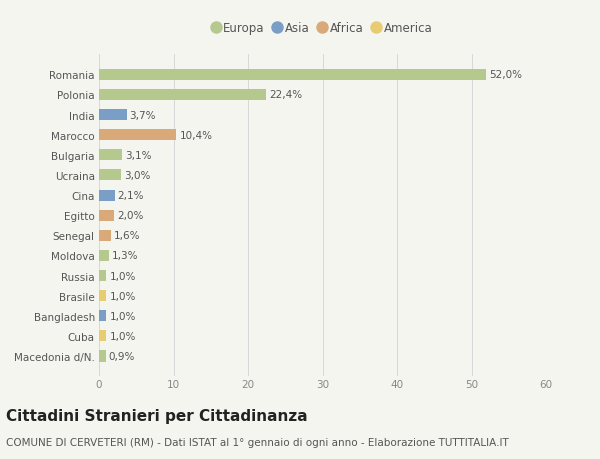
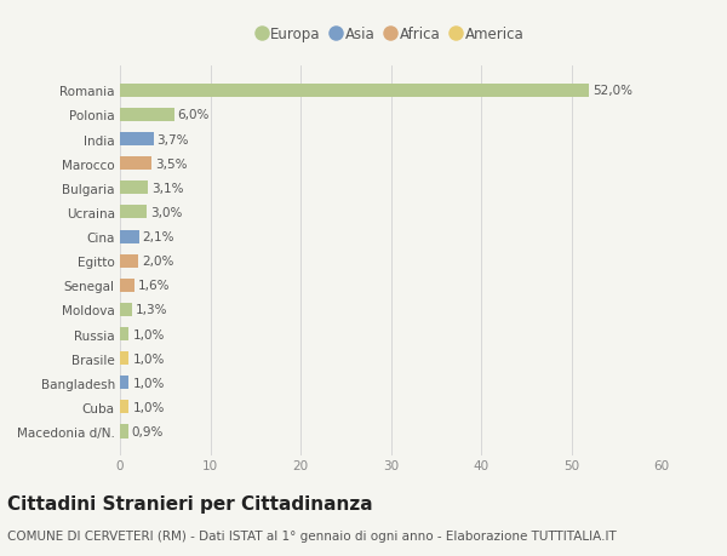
Polonia: 22,4% -> 6,0%
Marocco: 10,4% -> 3,5%
